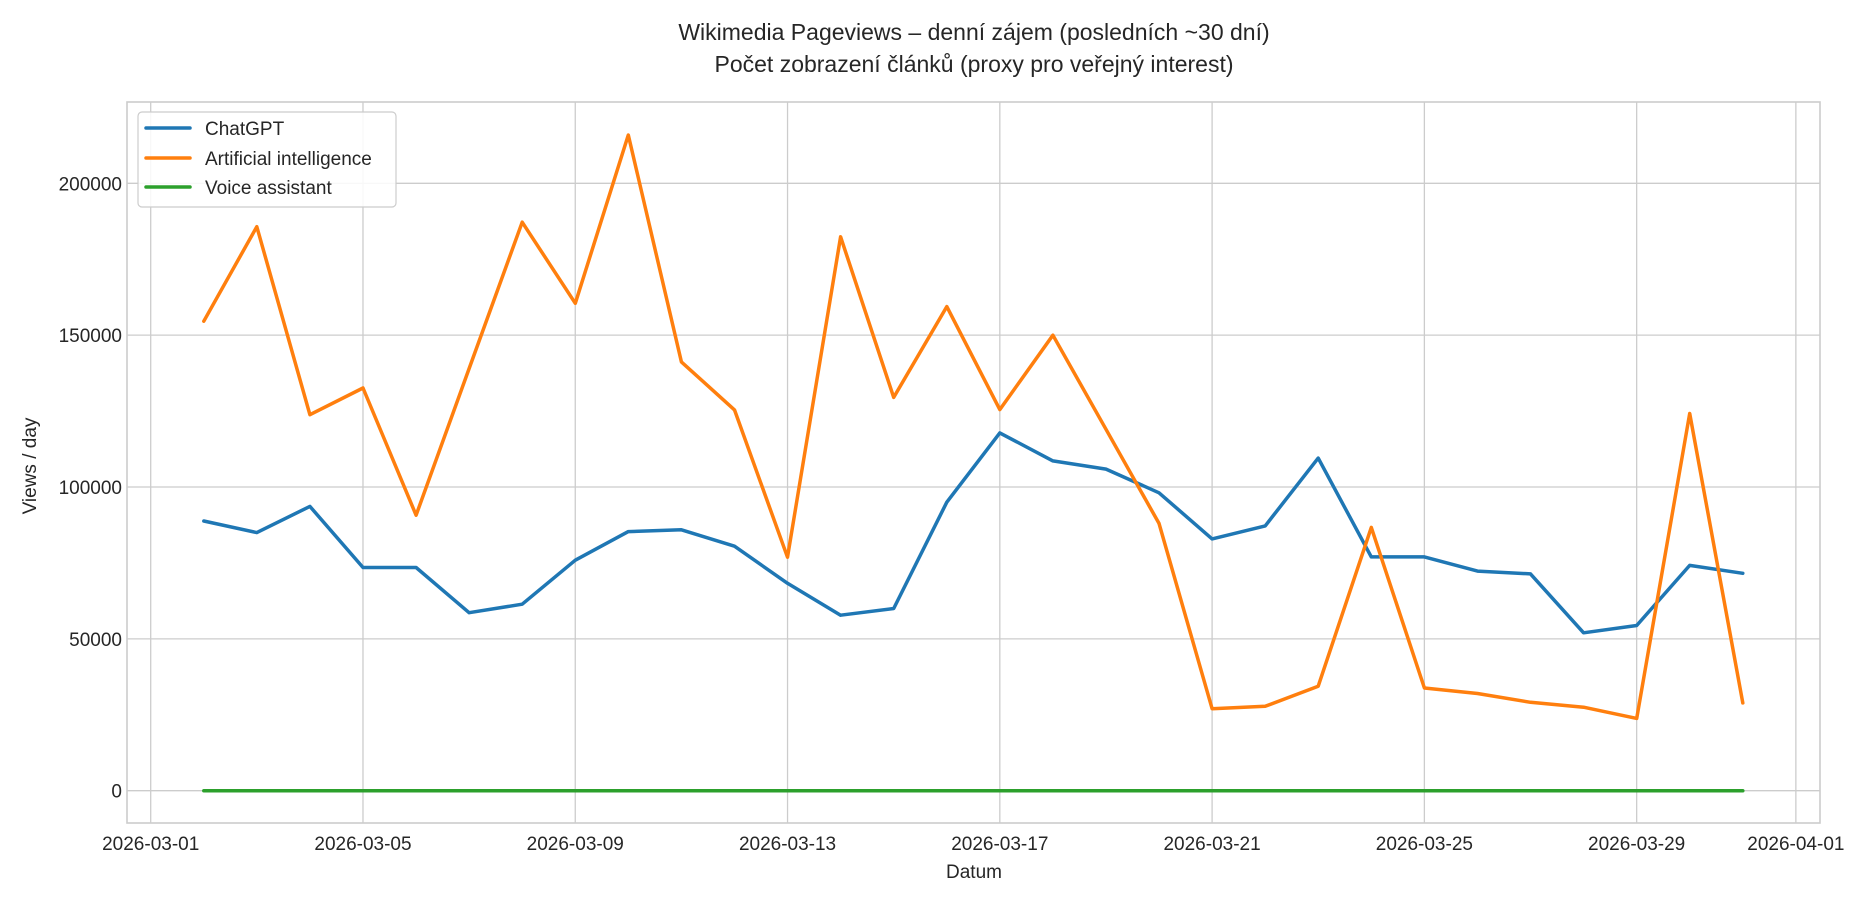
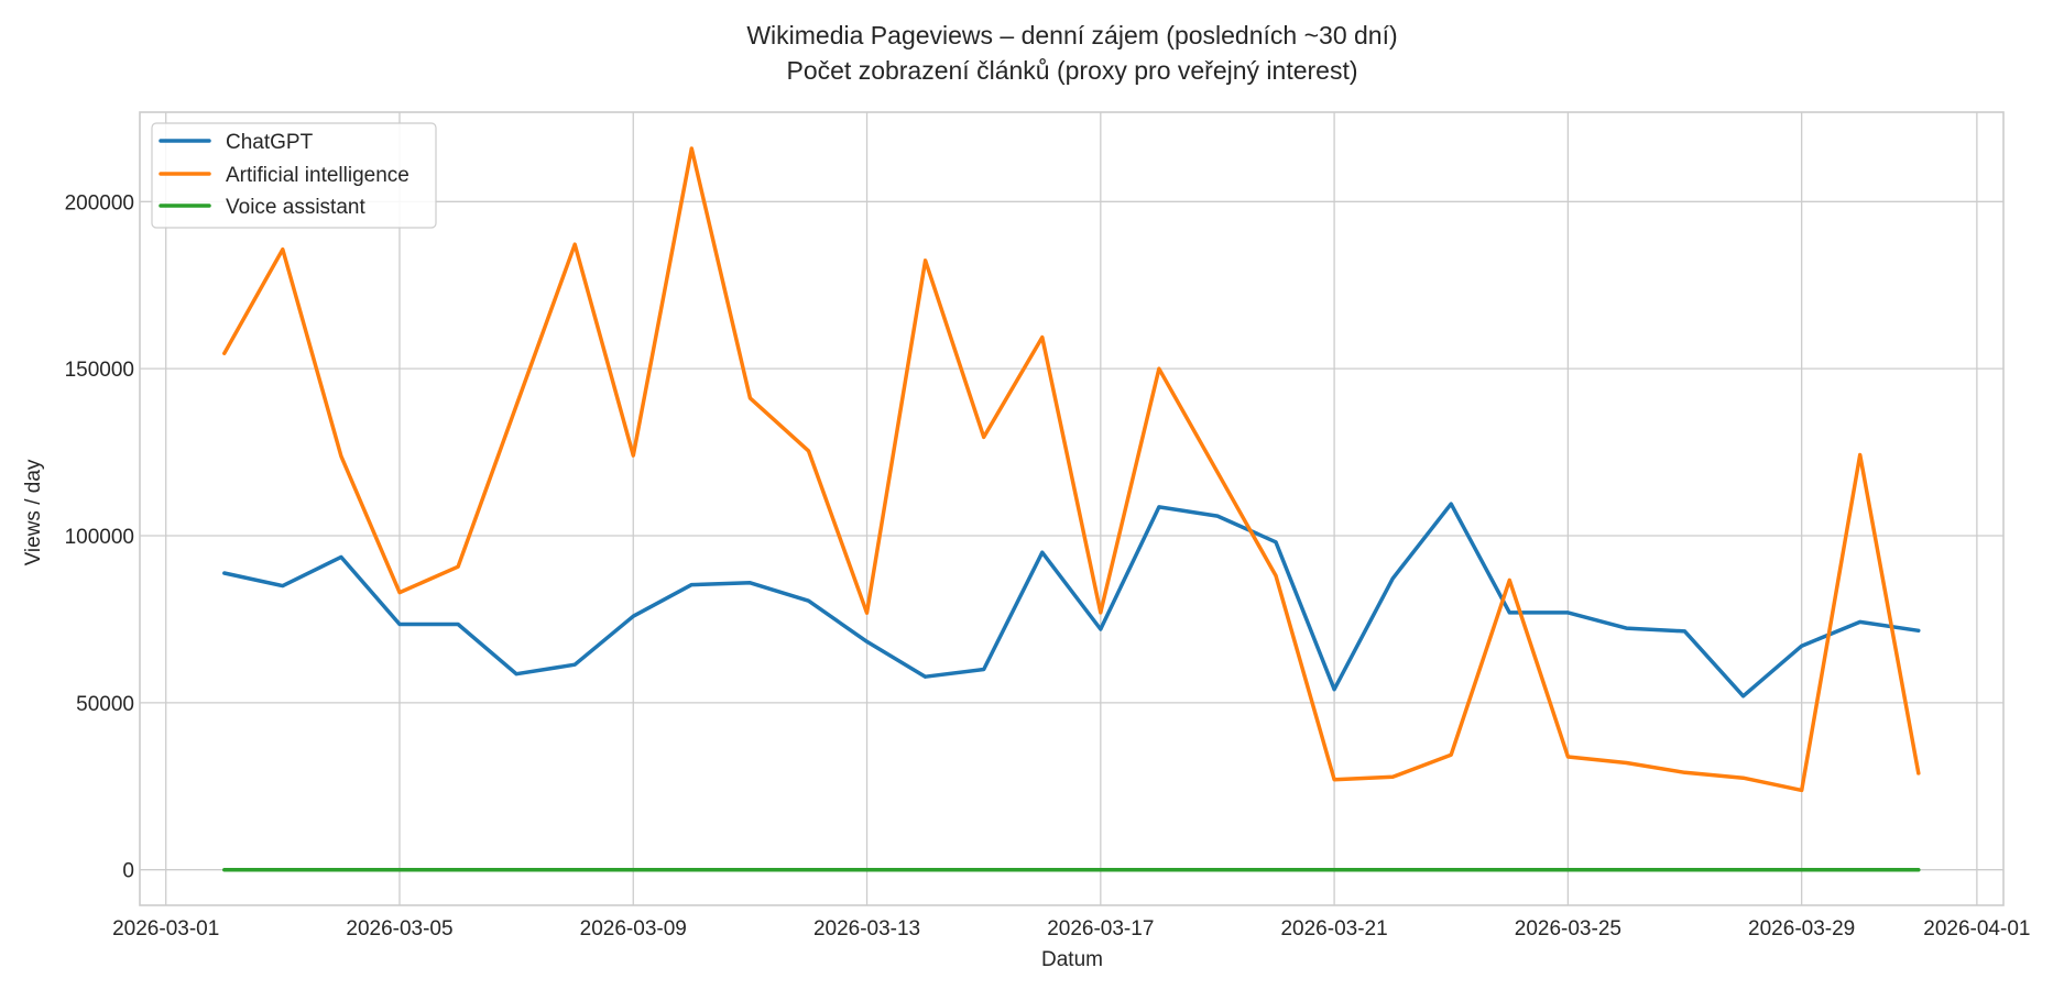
Artificial intelligence/2026-03-05: 133000 -> 83000
Artificial intelligence/2026-03-09: 160000 -> 124000
ChatGPT/2026-03-17: 118000 -> 72000
Artificial intelligence/2026-03-17: 126000 -> 77000
ChatGPT/2026-03-21: 83000 -> 54000
ChatGPT/2026-03-29: 54000 -> 67000
